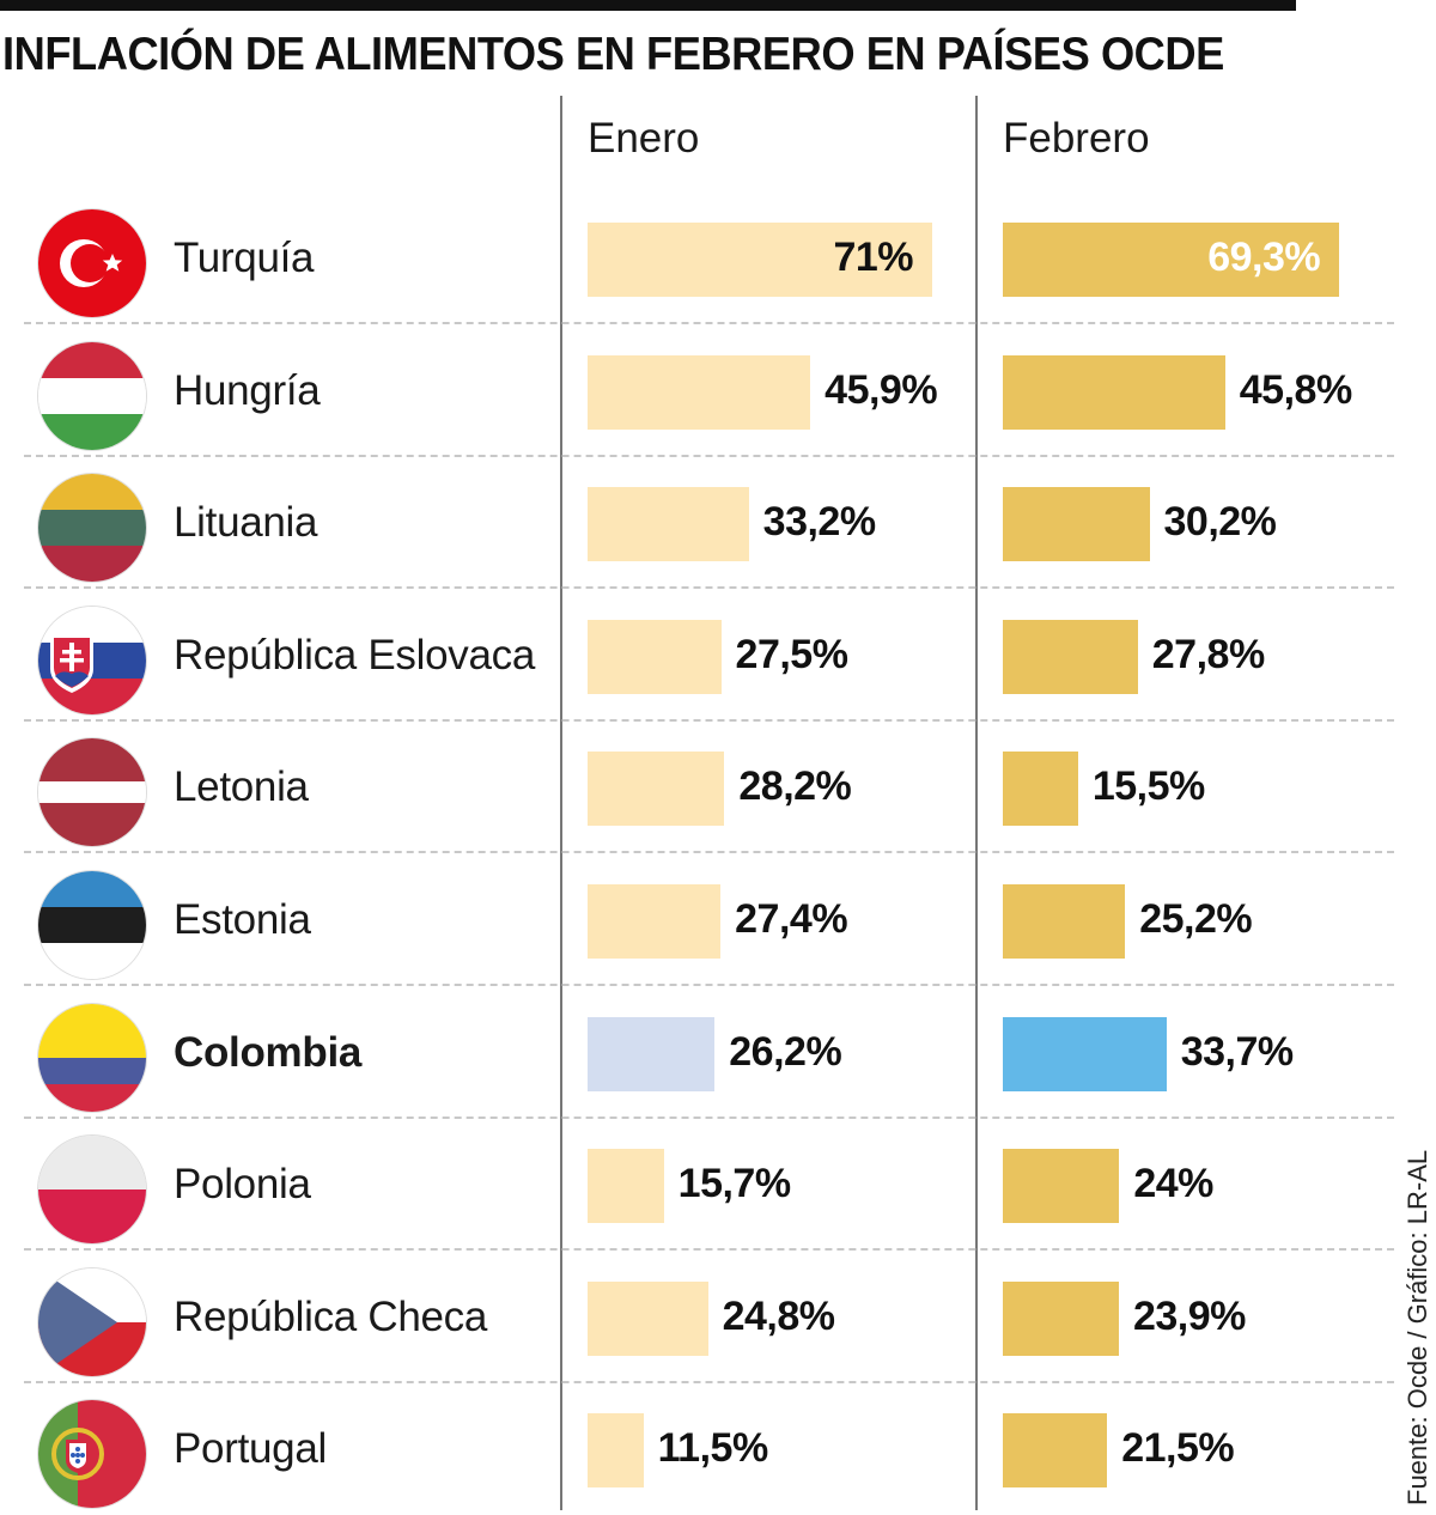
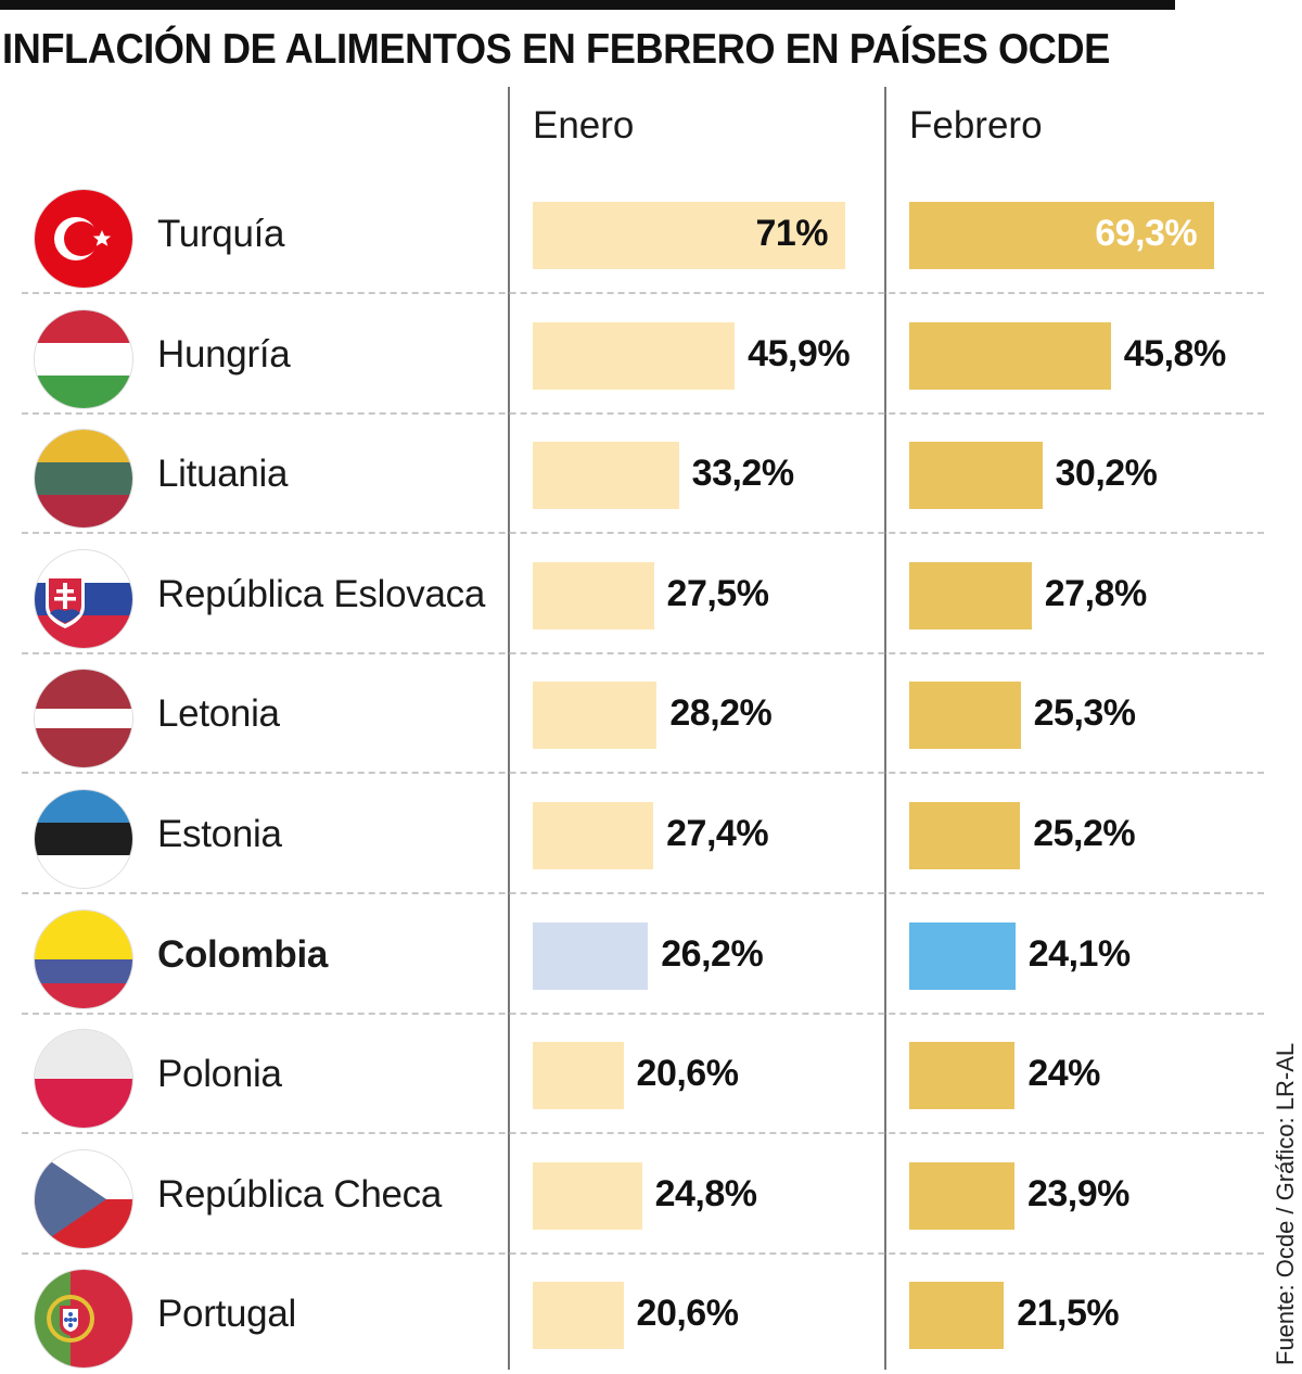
Febrero/Letonia: 15,5% -> 25,3%
Febrero/Colombia: 33,7% -> 24,1%
Enero/Polonia: 15,7% -> 20,6%
Enero/Portugal: 11,5% -> 20,6%
